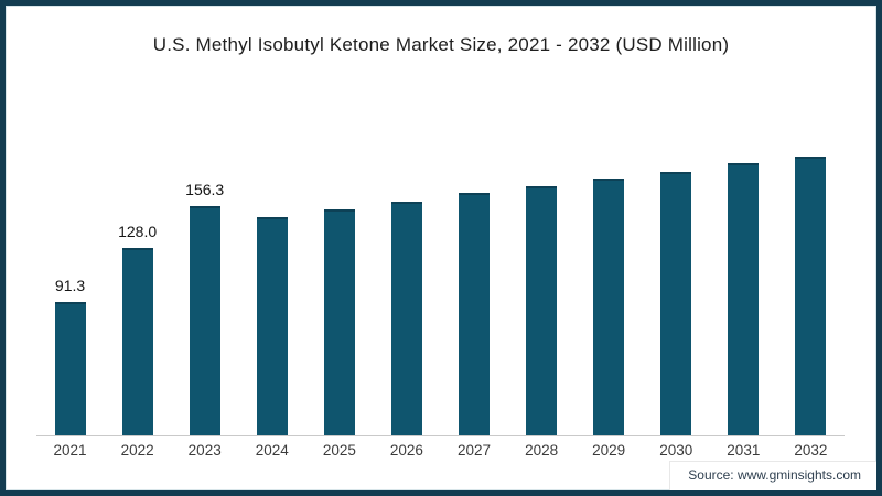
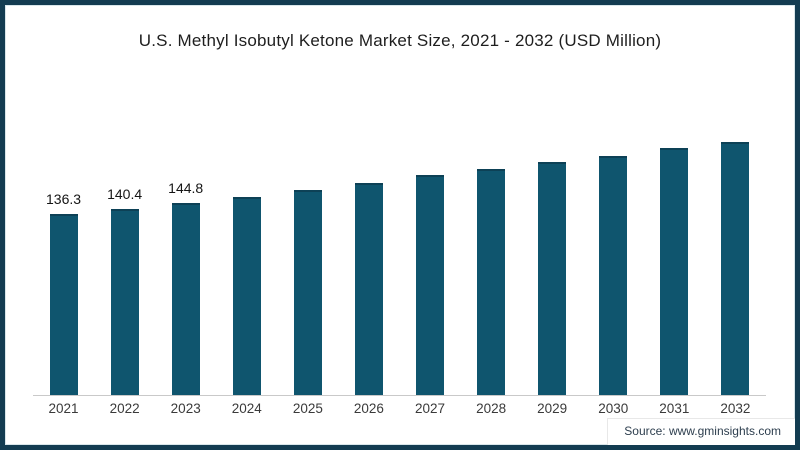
2021: 91.3 -> 136.3
2022: 128.0 -> 140.4
2023: 156.3 -> 144.8
